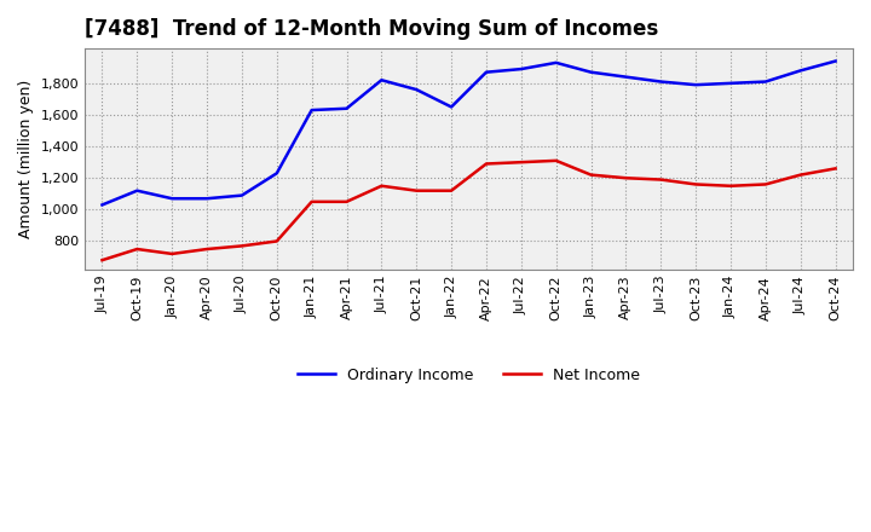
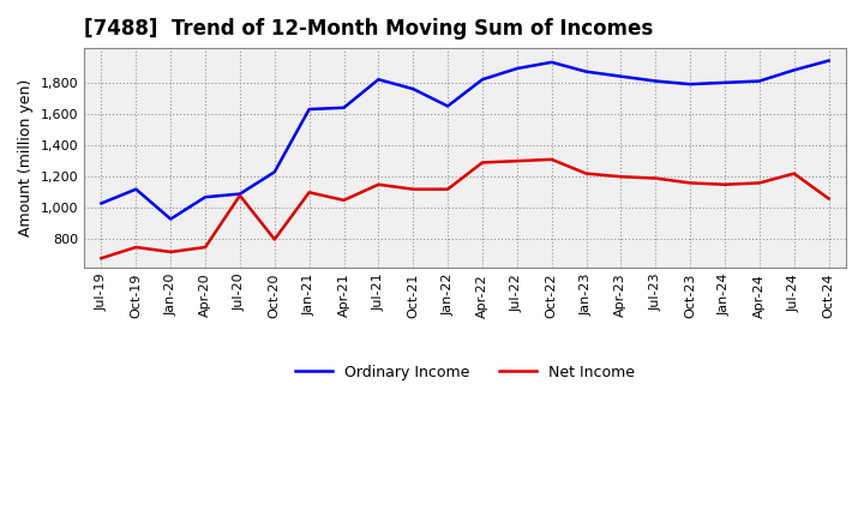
Ordinary Income/Jan-20: 1,070 -> 930
Net Income/Jul-20: 770 -> 1,080
Net Income/Jan-21: 1,050 -> 1,100
Ordinary Income/Apr-22: 1,870 -> 1,820
Net Income/Oct-24: 1,260 -> 1,060
